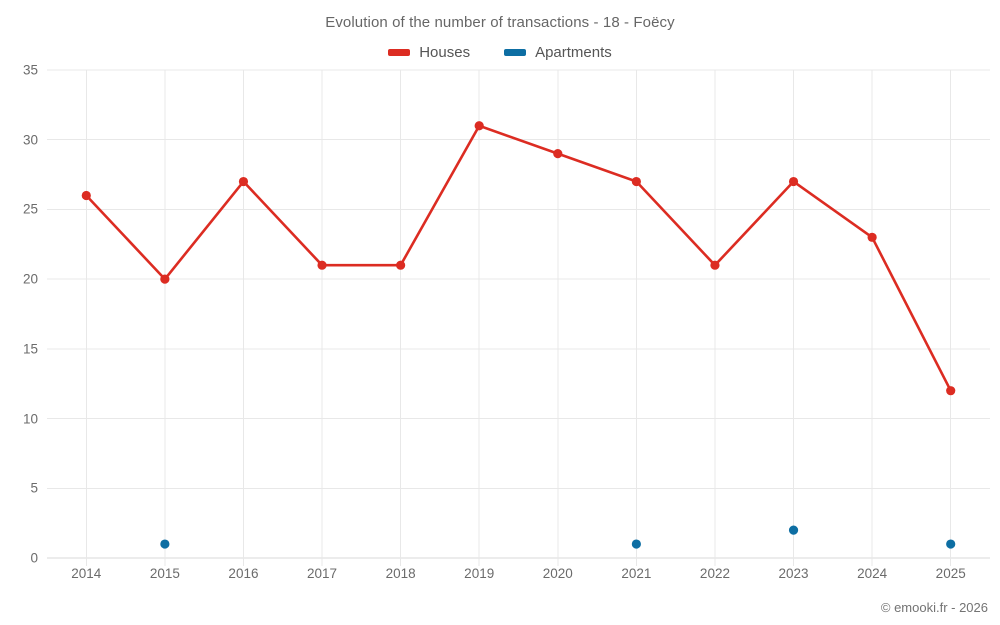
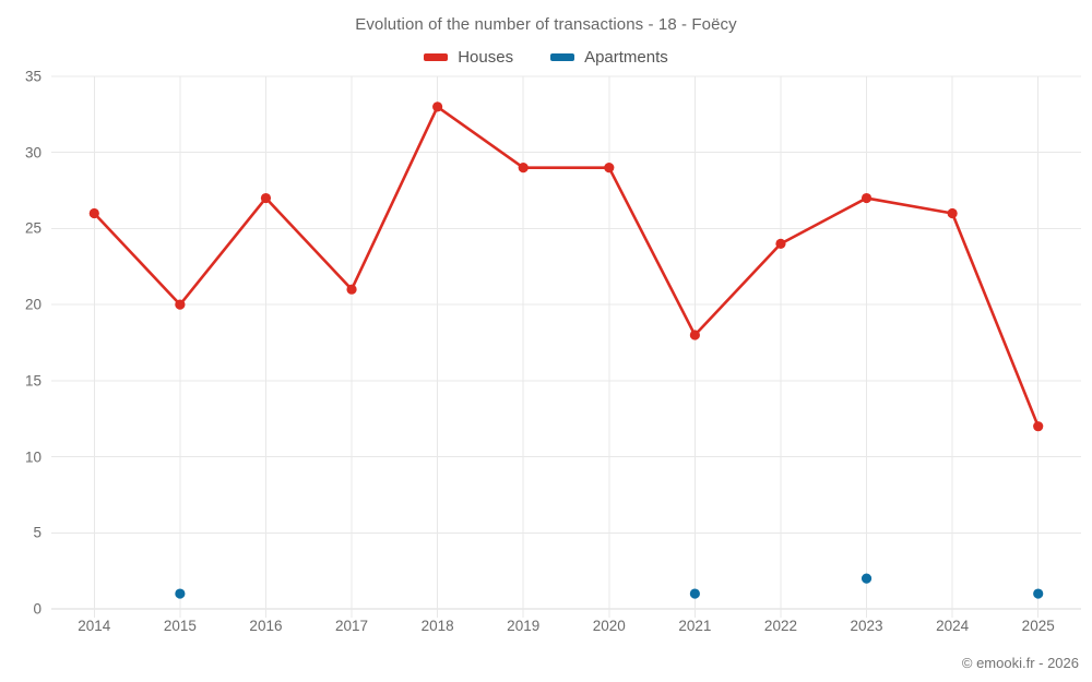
Houses/2018: 21 -> 33
Houses/2019: 31 -> 29
Houses/2021: 27 -> 18
Houses/2022: 21 -> 24
Houses/2024: 23 -> 26
